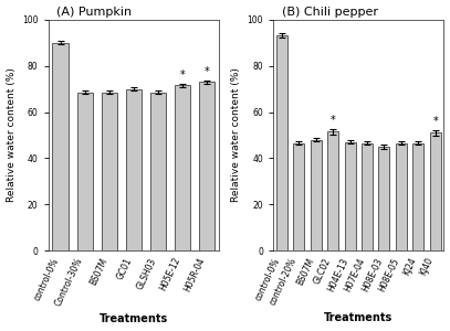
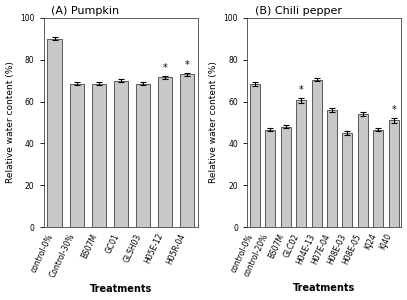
(B) Chili pepper/control-0%: 93.0 -> 68.5
(B) Chili pepper/GLC02: 51.5 -> 60.5
(B) Chili pepper/H04E-13: 47.0 -> 70.5
(B) Chili pepper/H07E-04: 46.5 -> 56.0
(B) Chili pepper/H08E-05: 46.5 -> 54.0
